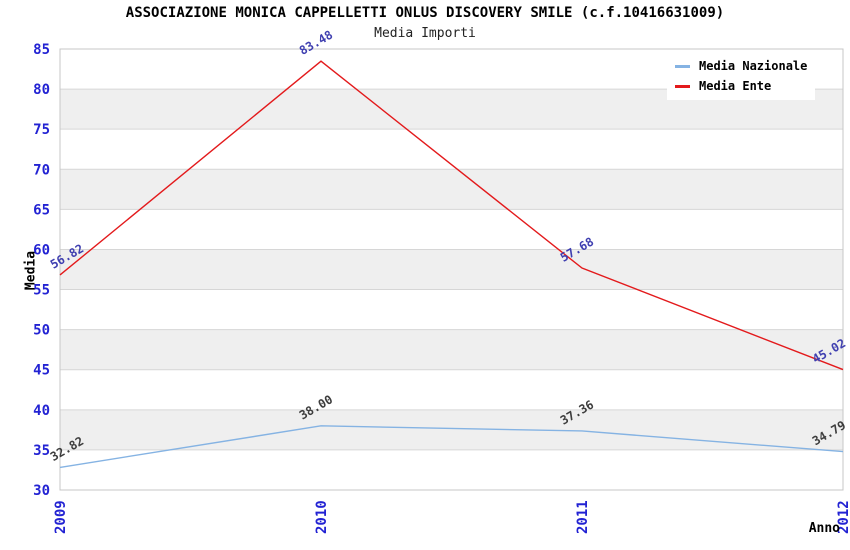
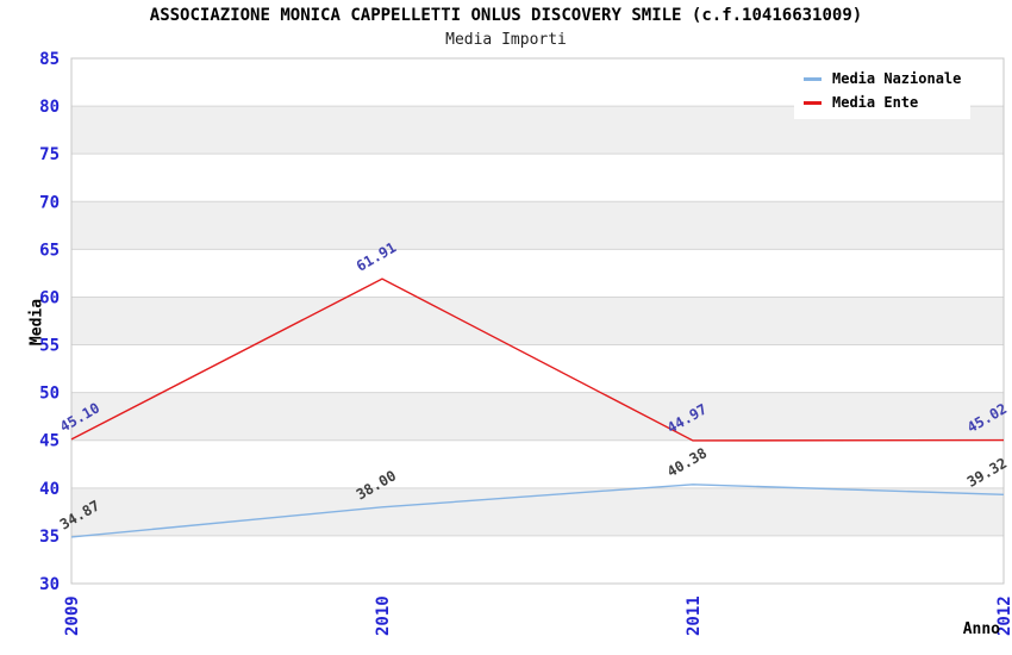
Media Nazionale/2009: 32.82 -> 34.87
Media Ente/2009: 56.82 -> 45.10
Media Ente/2010: 83.48 -> 61.91
Media Nazionale/2011: 37.36 -> 40.38
Media Ente/2011: 57.68 -> 44.97
Media Nazionale/2012: 34.79 -> 39.32
